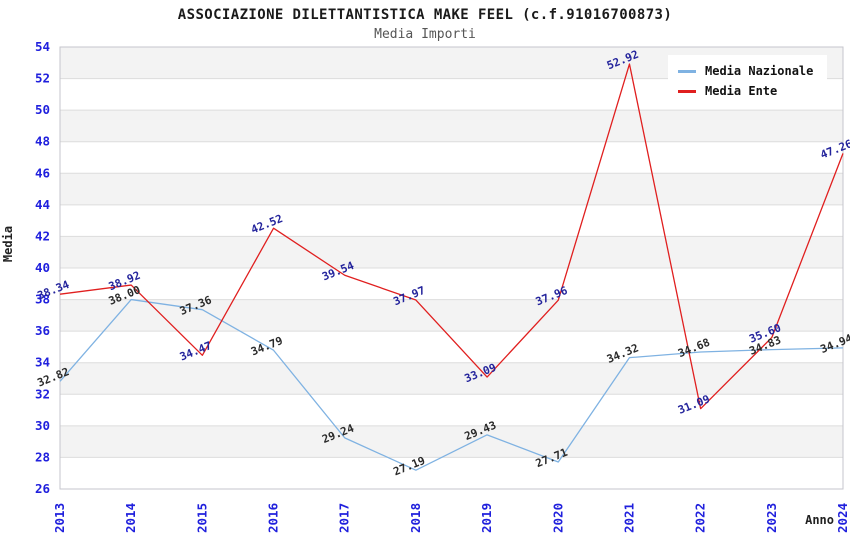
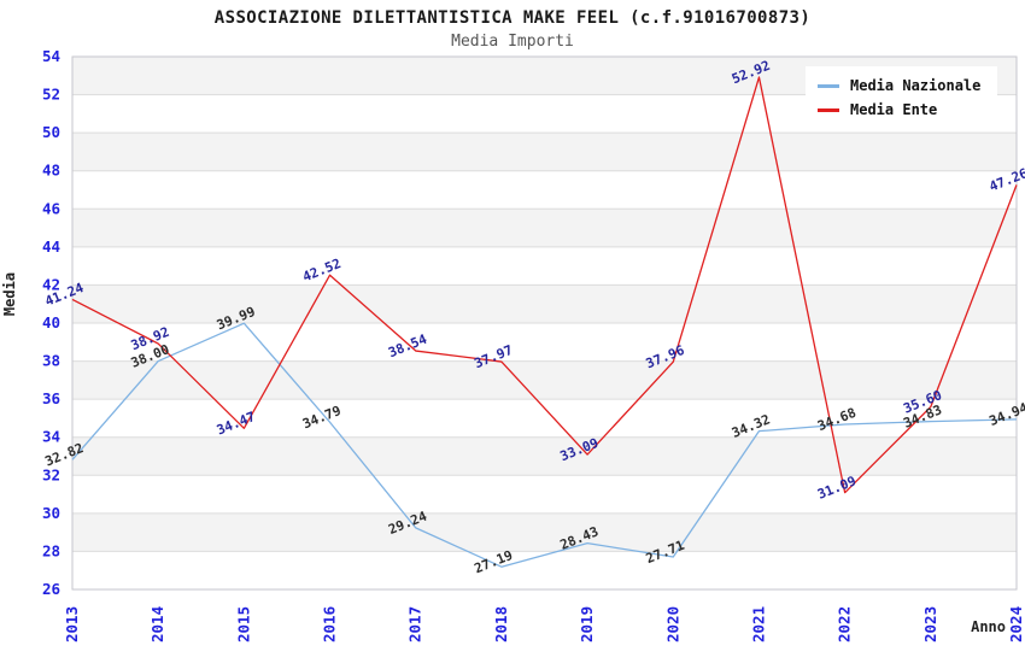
Media Ente/2013: 38.34 -> 41.24
Media Nazionale/2015: 37.36 -> 39.99
Media Ente/2017: 39.54 -> 38.54
Media Nazionale/2019: 29.43 -> 28.43
